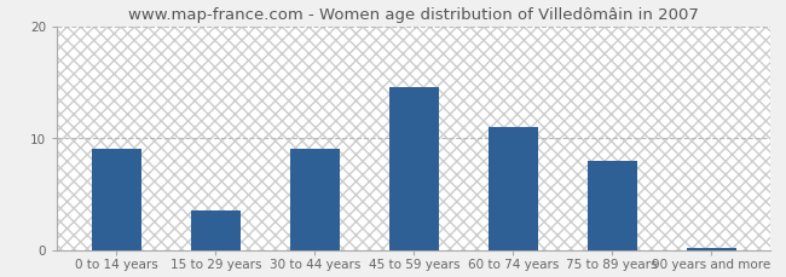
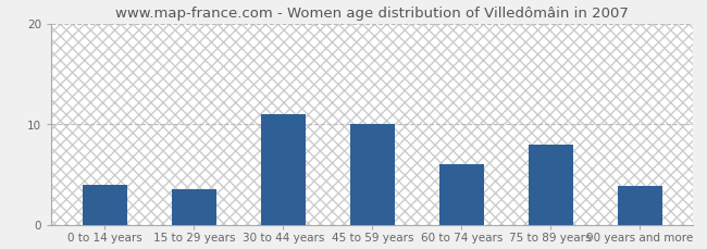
0 to 14 years: 9.0 -> 4.0
30 to 44 years: 9.0 -> 11.0
45 to 59 years: 14.5 -> 10.0
60 to 74 years: 11.0 -> 6.0
90 years and more: 0.2 -> 3.8
